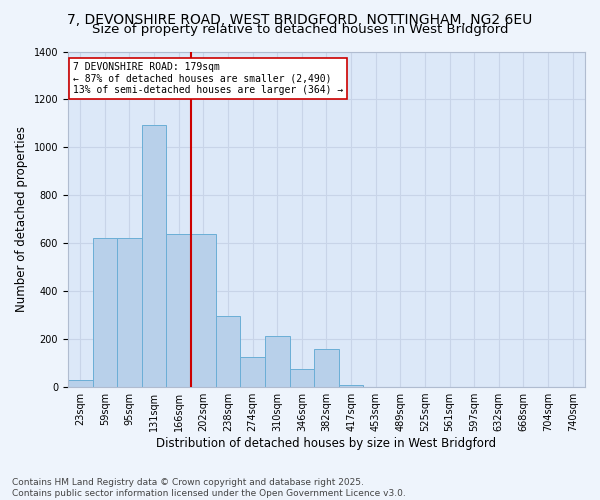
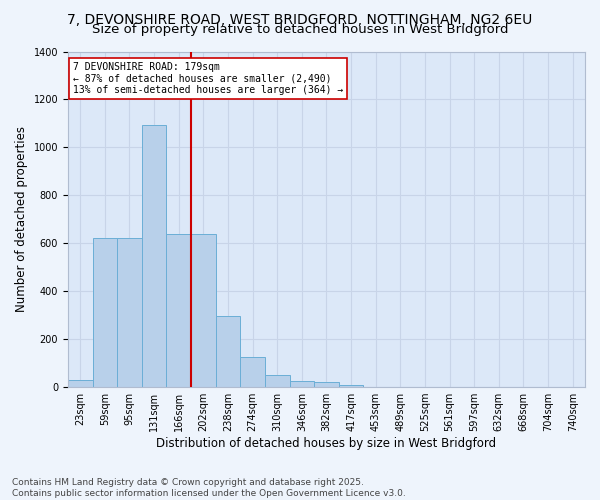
310sqm: 215 -> 50
346sqm: 75 -> 25
382sqm: 160 -> 20
